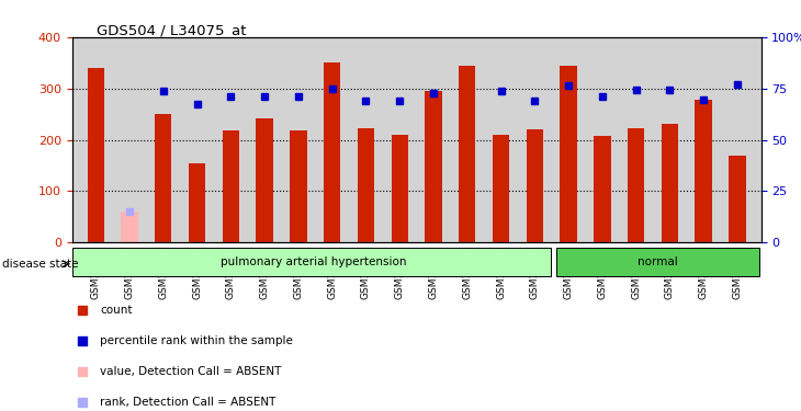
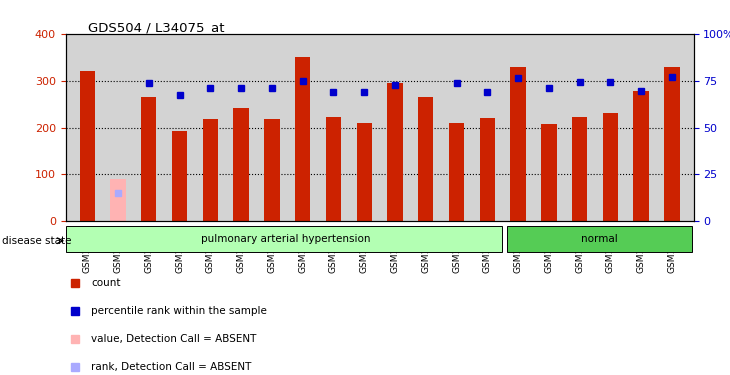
GSM12587: 340 -> 320
GSM12588: 60 -> 90
GSM12589: 250 -> 265
GSM12590: 155 -> 193
GSM12598: 345 -> 265
GSM12601: 345 -> 330
GSM12606: 170 -> 330
